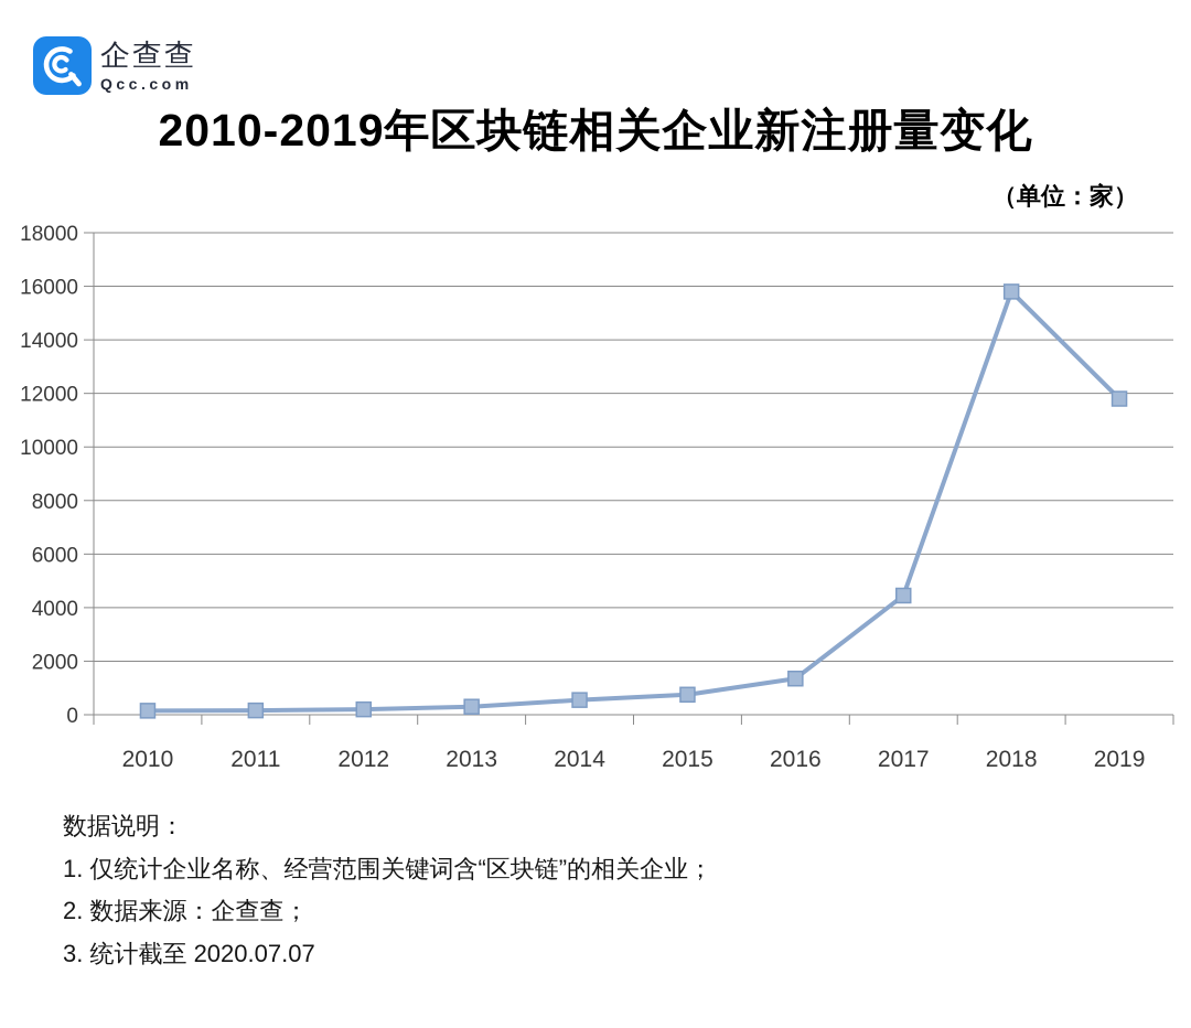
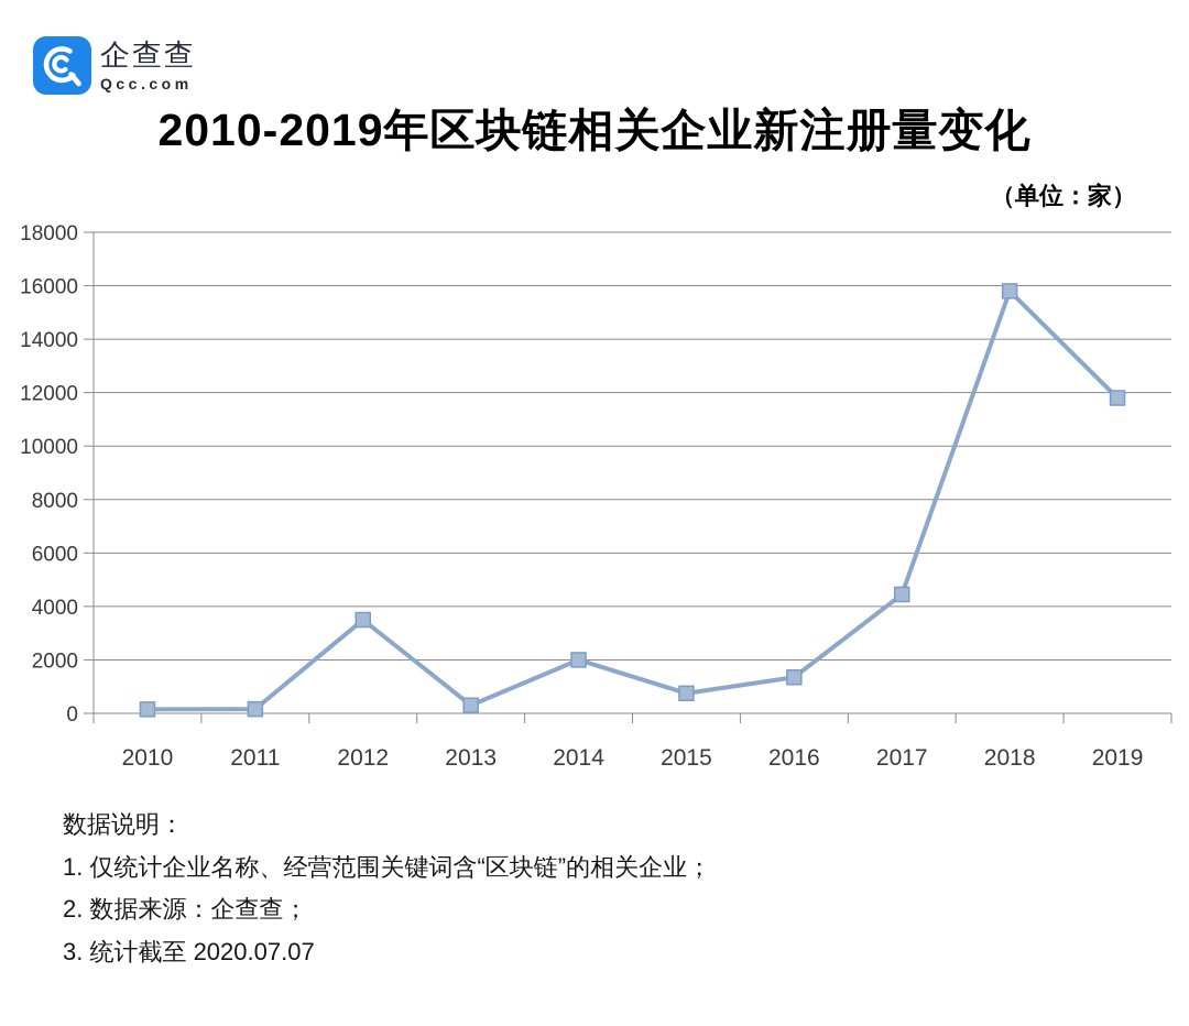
2012: 200 -> 3500
2014: 600 -> 2000
